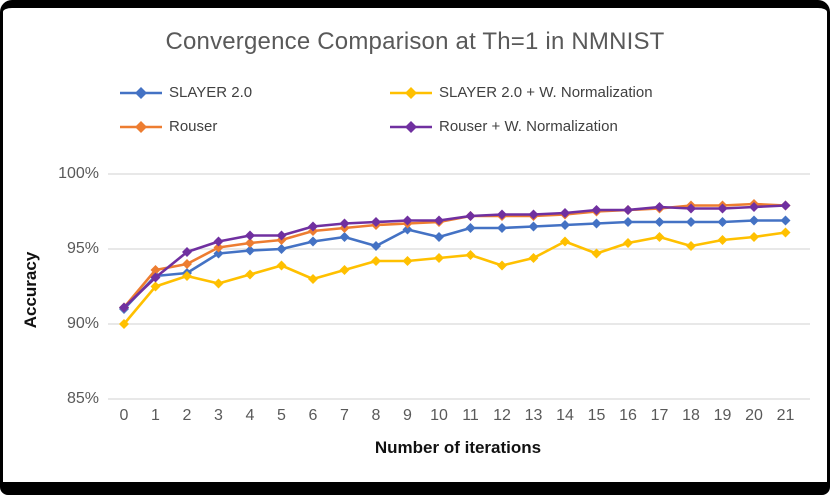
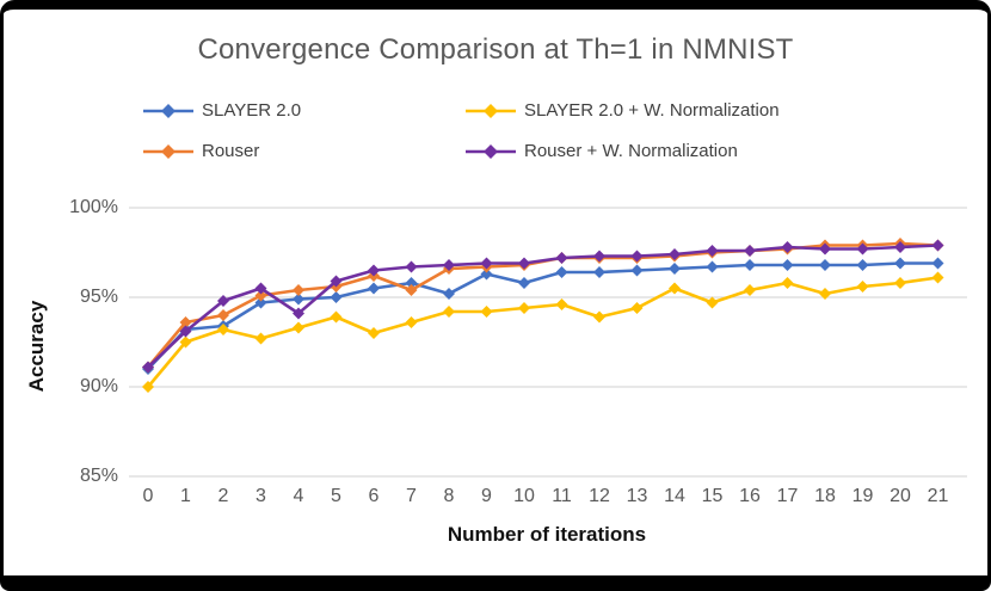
Rouser + W. Normalization/4: 95.9% -> 94.1%
Rouser/7: 96.4% -> 95.4%
